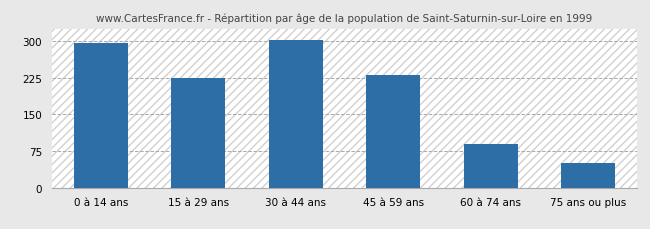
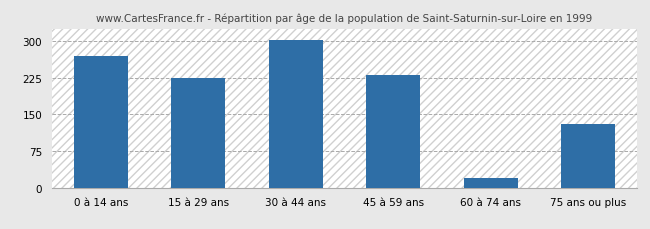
0 à 14 ans: 297 -> 270
60 à 74 ans: 90 -> 20
75 ans ou plus: 50 -> 130
